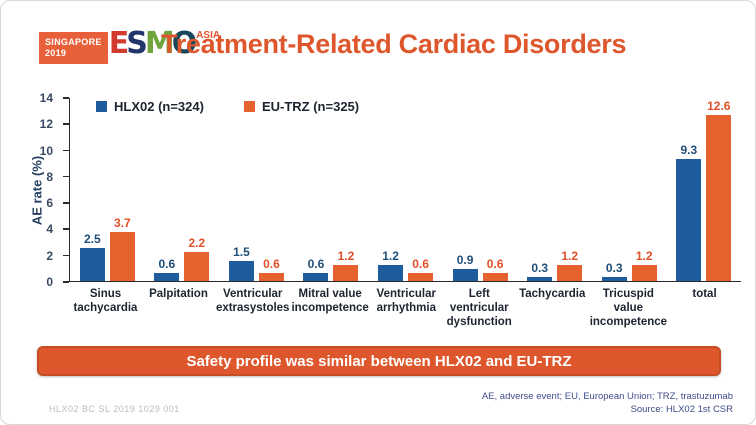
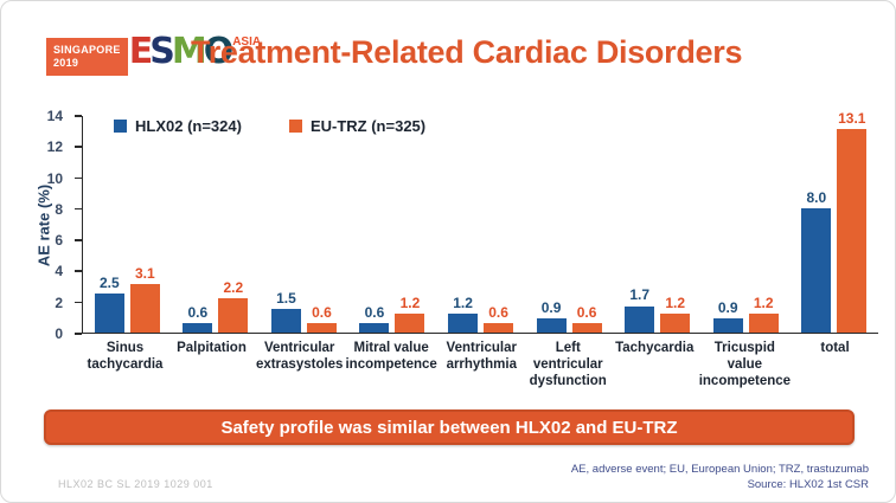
EU-TRZ (n=325)/Sinus tachycardia: 3.7 -> 3.1
HLX02 (n=324)/Tachycardia: 0.3 -> 1.7
HLX02 (n=324)/Tricuspid value incompetence: 0.3 -> 0.9
HLX02 (n=324)/total: 9.3 -> 8.0
EU-TRZ (n=325)/total: 12.6 -> 13.1
